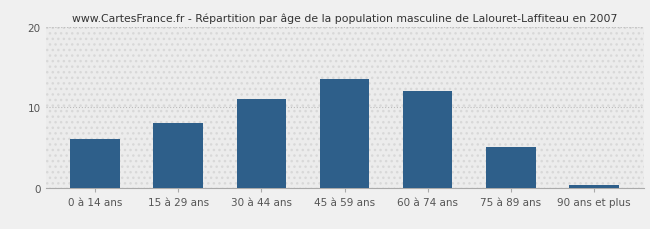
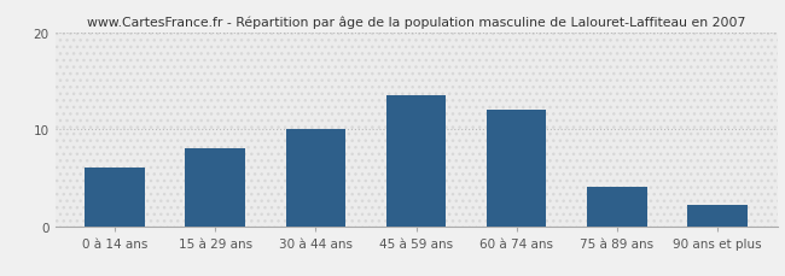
30 à 44 ans: 11.0 -> 10.0
75 à 89 ans: 5.0 -> 4.0
90 ans et plus: 0.3 -> 2.2
